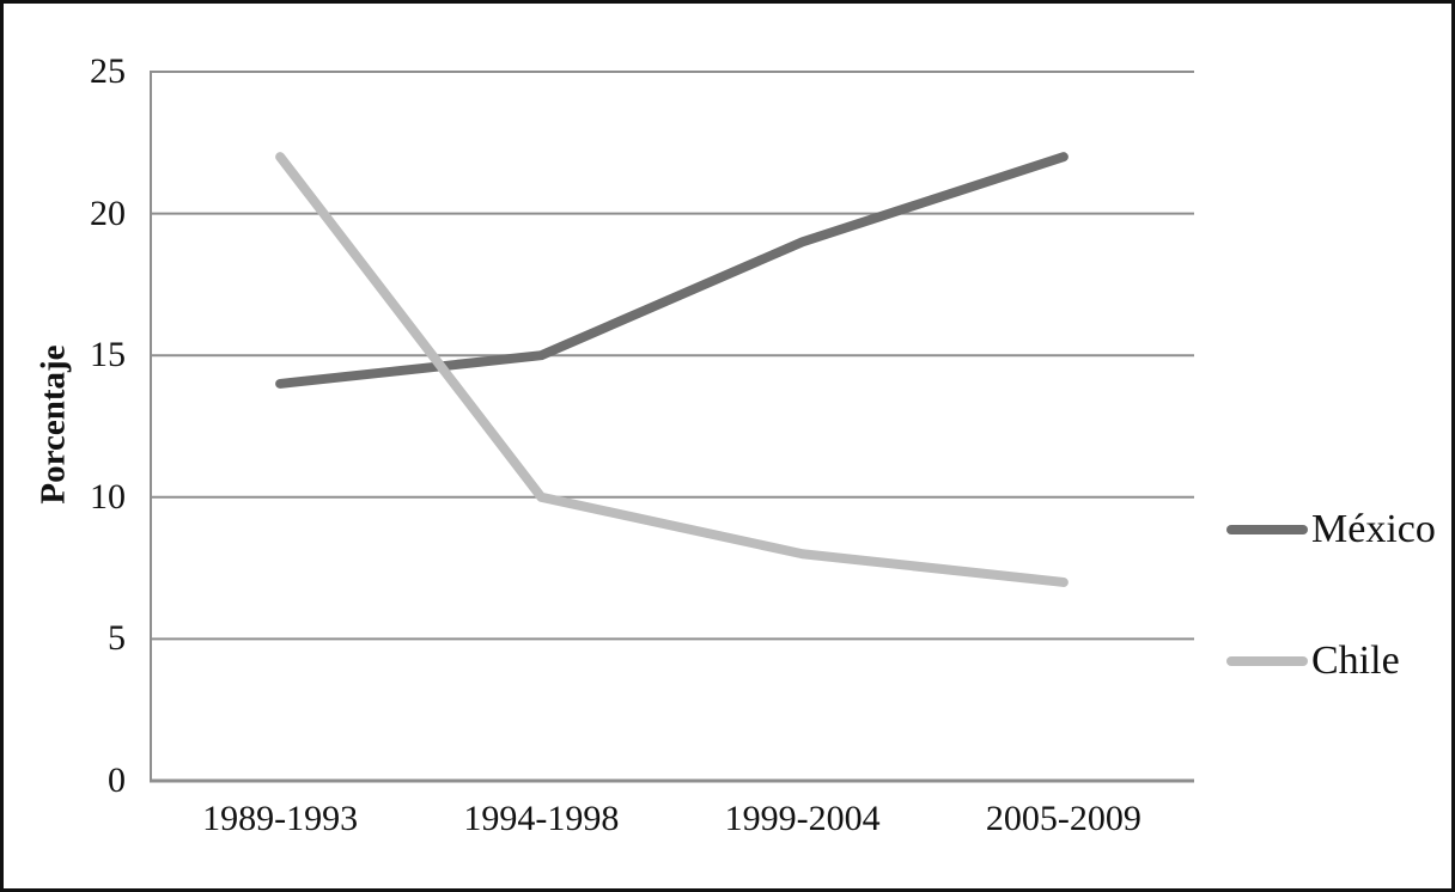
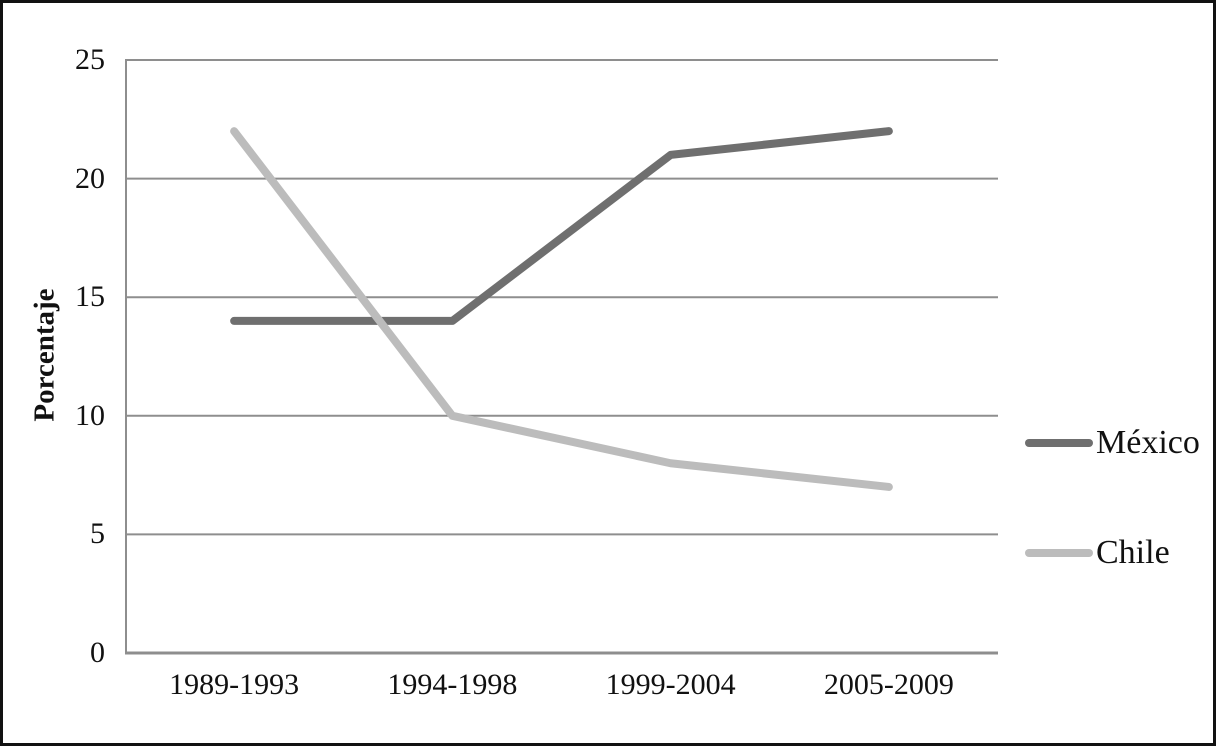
México/1994-1998: 15 -> 14
México/1999-2004: 19 -> 21
